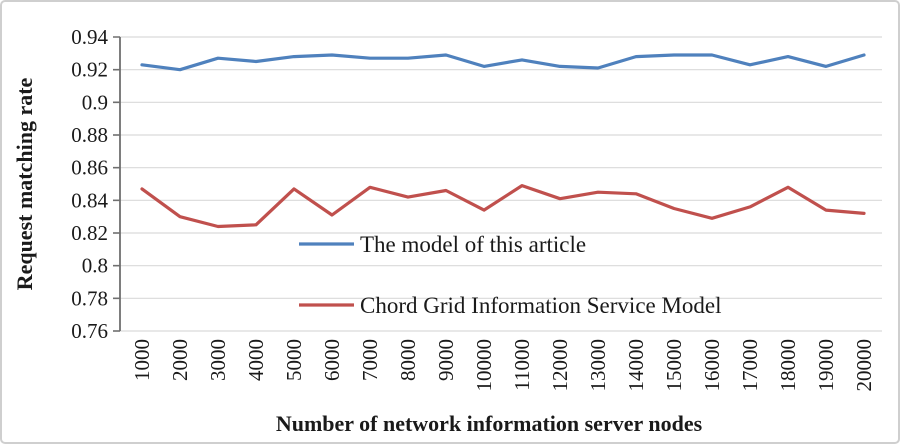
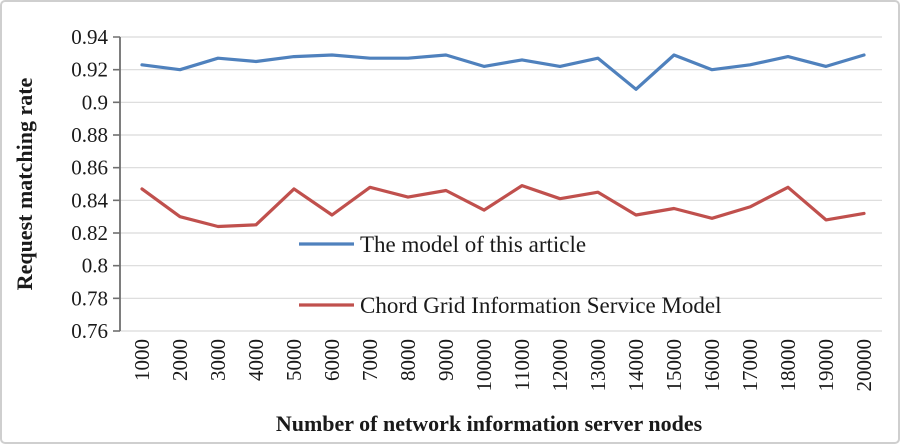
The model of this article/13000: 0.921 -> 0.927
The model of this article/14000: 0.928 -> 0.908
Chord Grid Information Service Model/14000: 0.844 -> 0.831
The model of this article/16000: 0.929 -> 0.920
Chord Grid Information Service Model/19000: 0.834 -> 0.828
